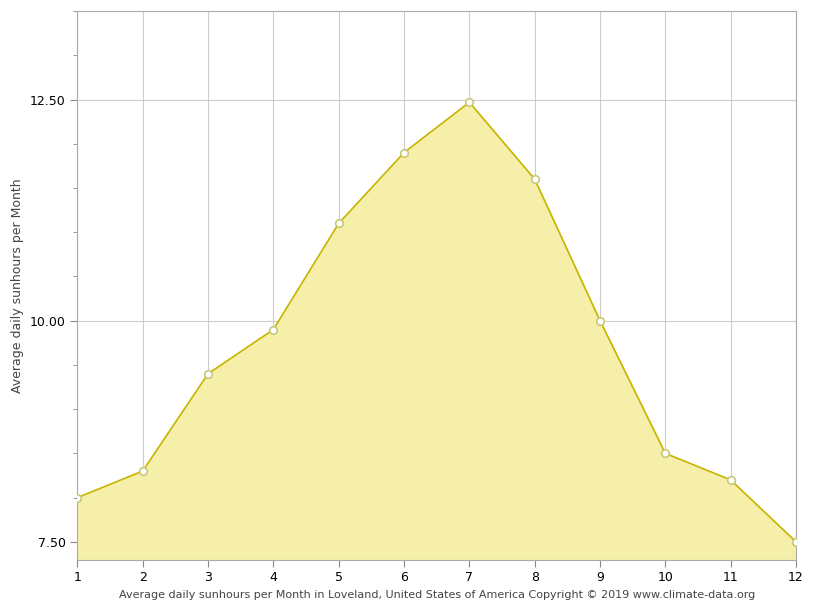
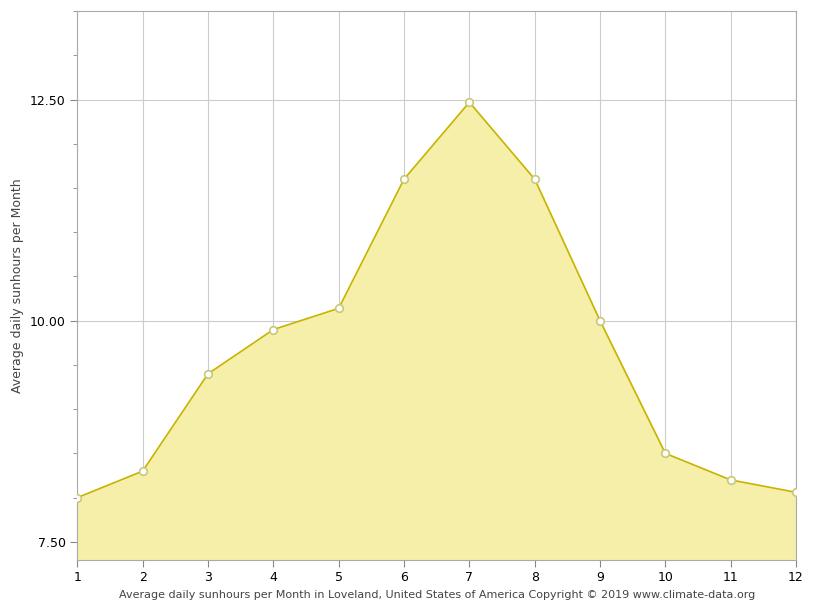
5: 11.10 -> 10.14
6: 11.90 -> 11.60
12: 7.50 -> 8.06
